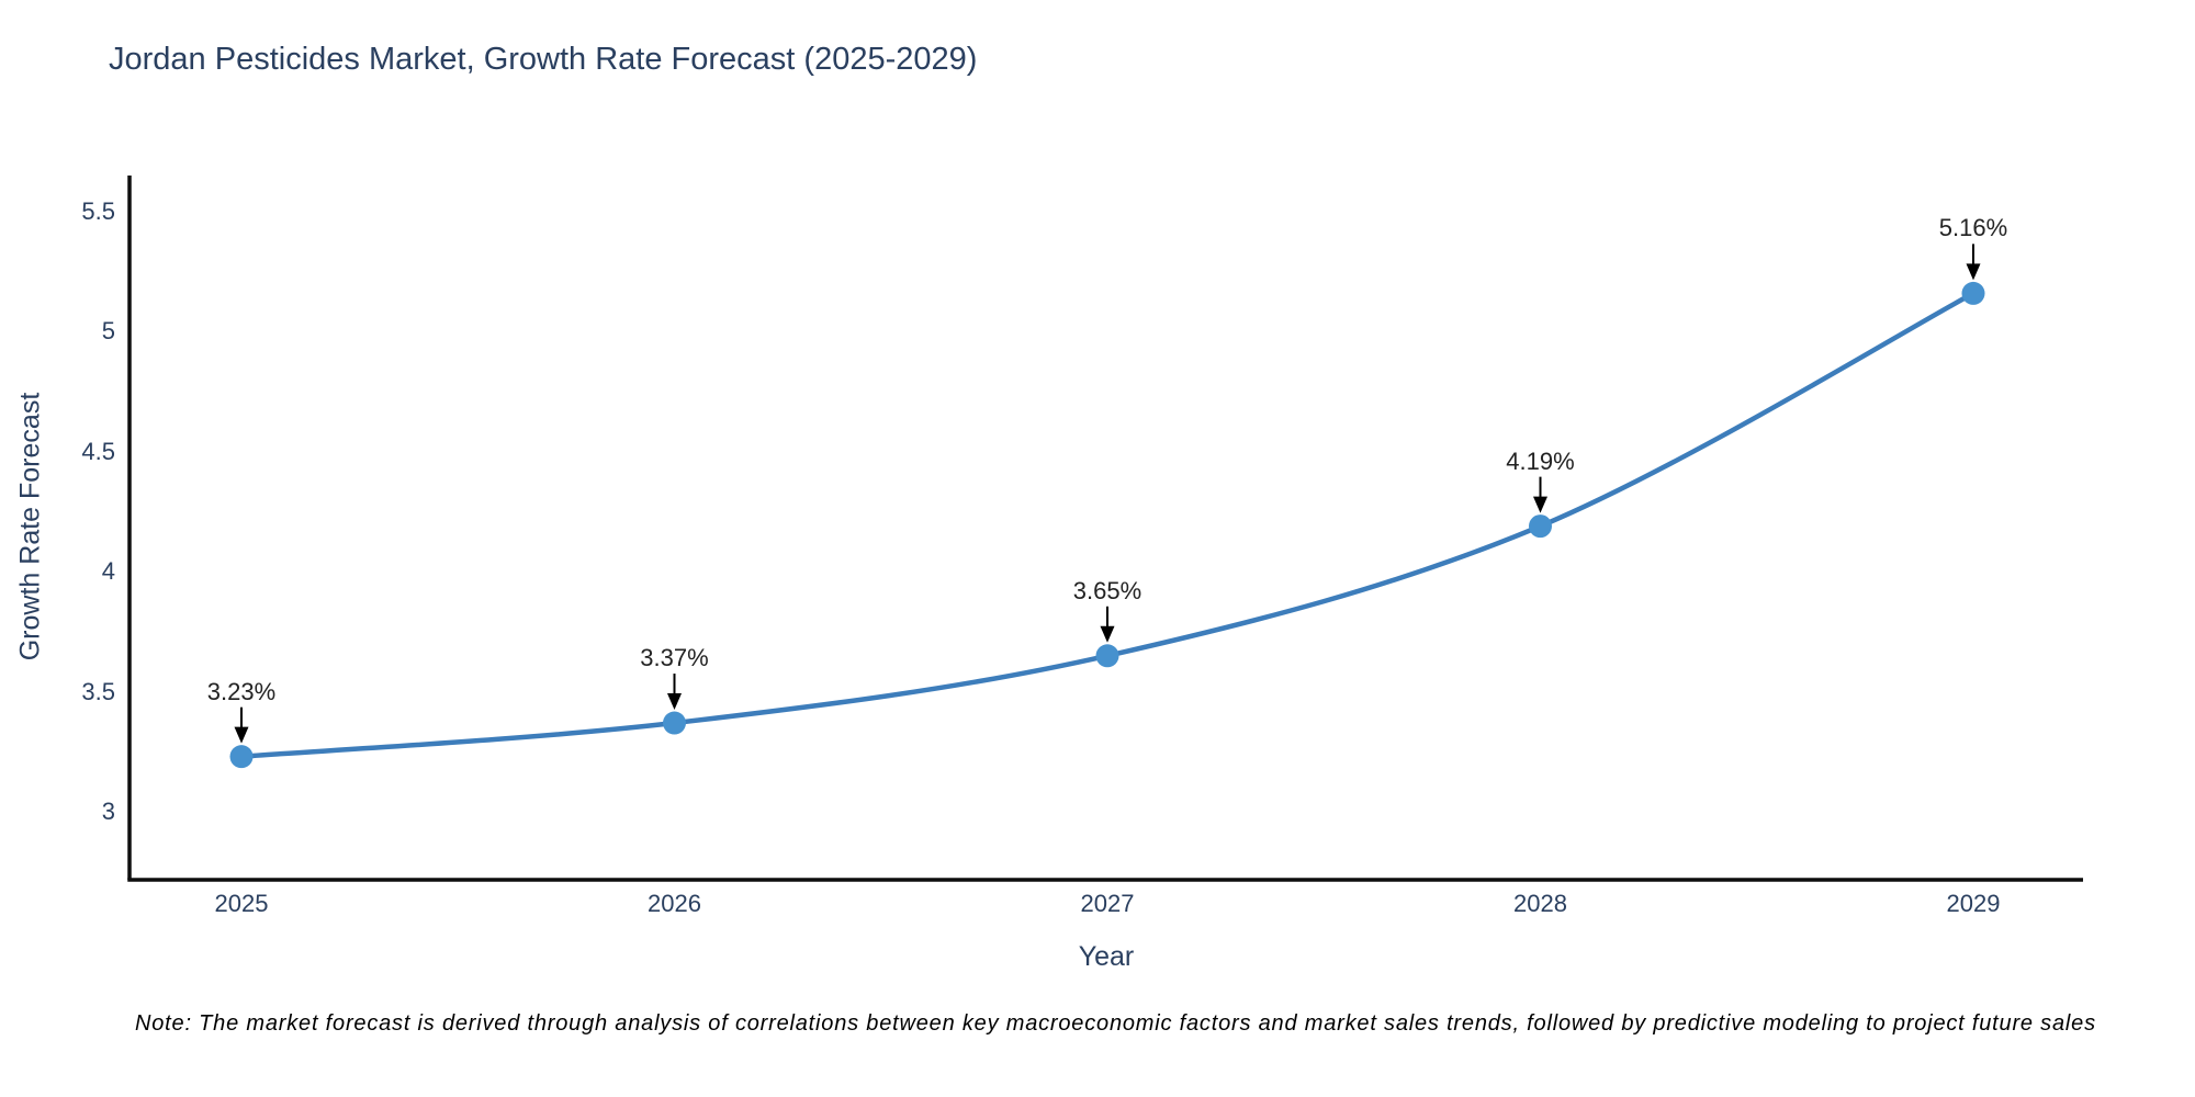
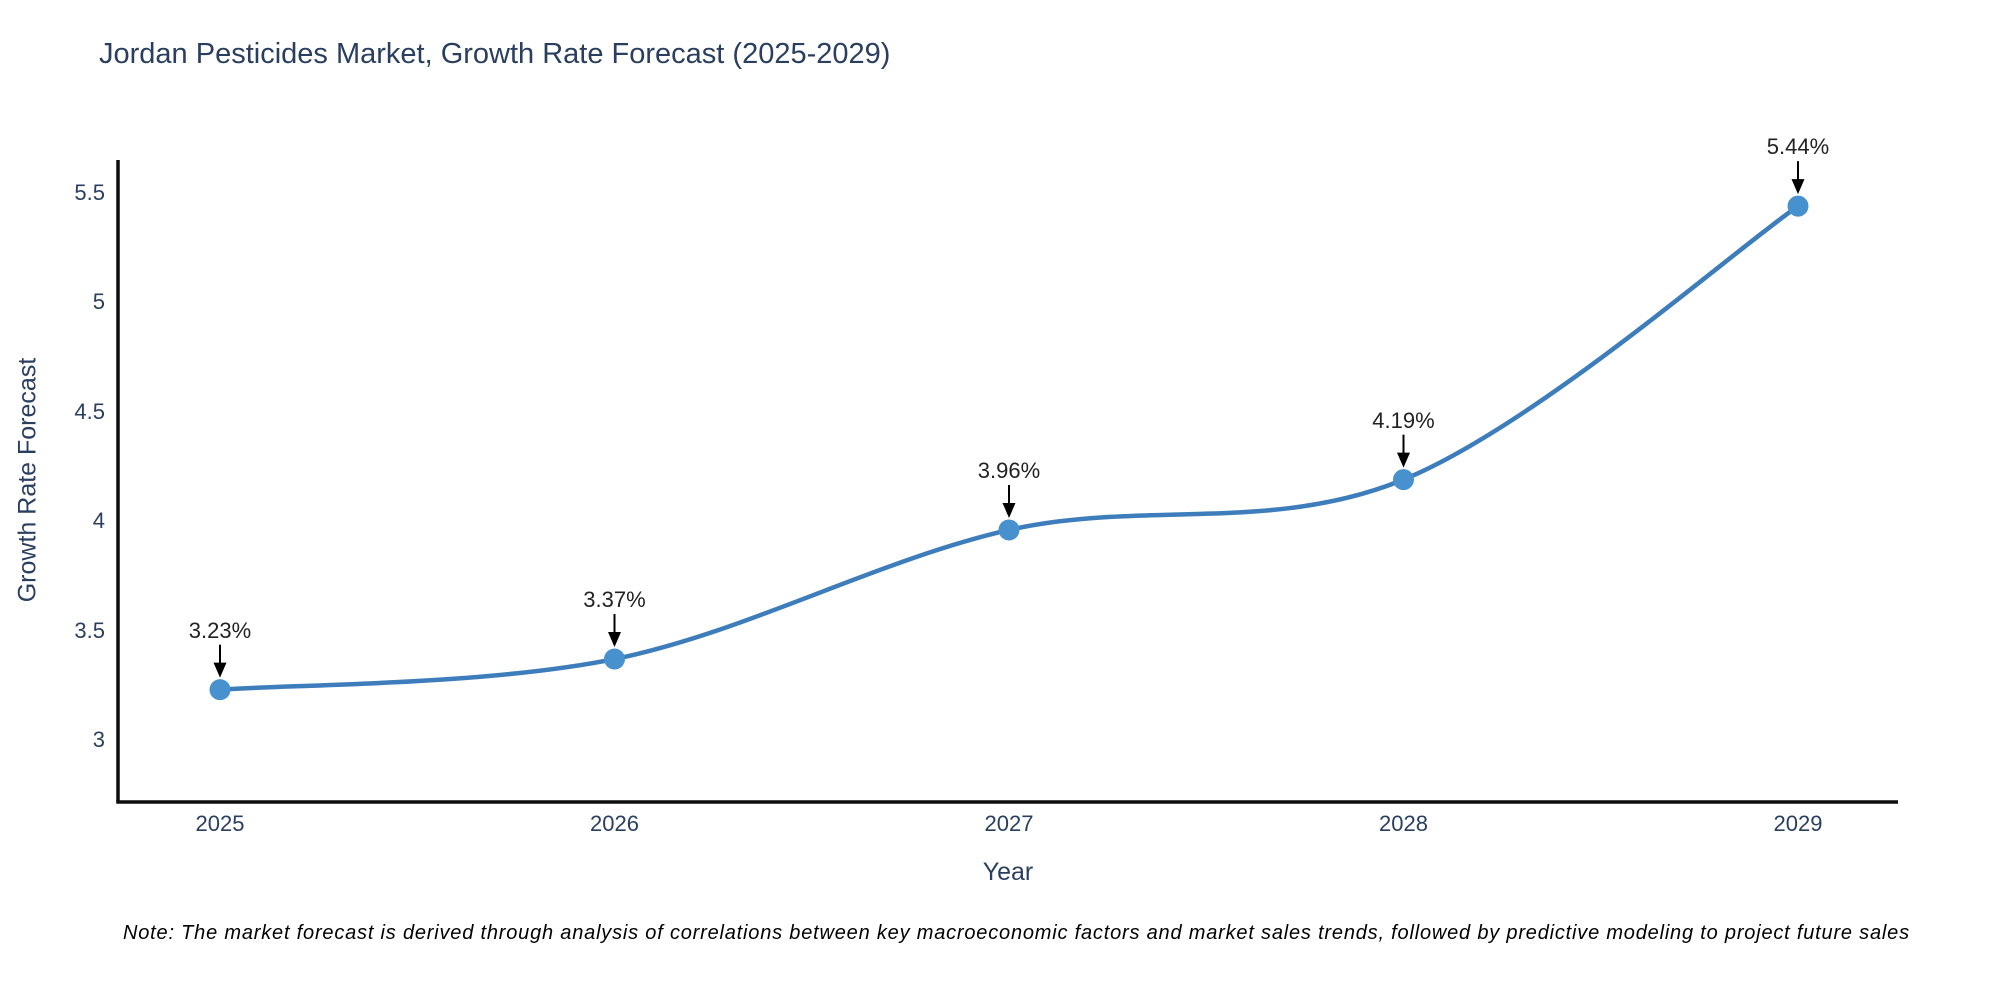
2027: 3.65% -> 3.96%
2029: 5.16% -> 5.44%
